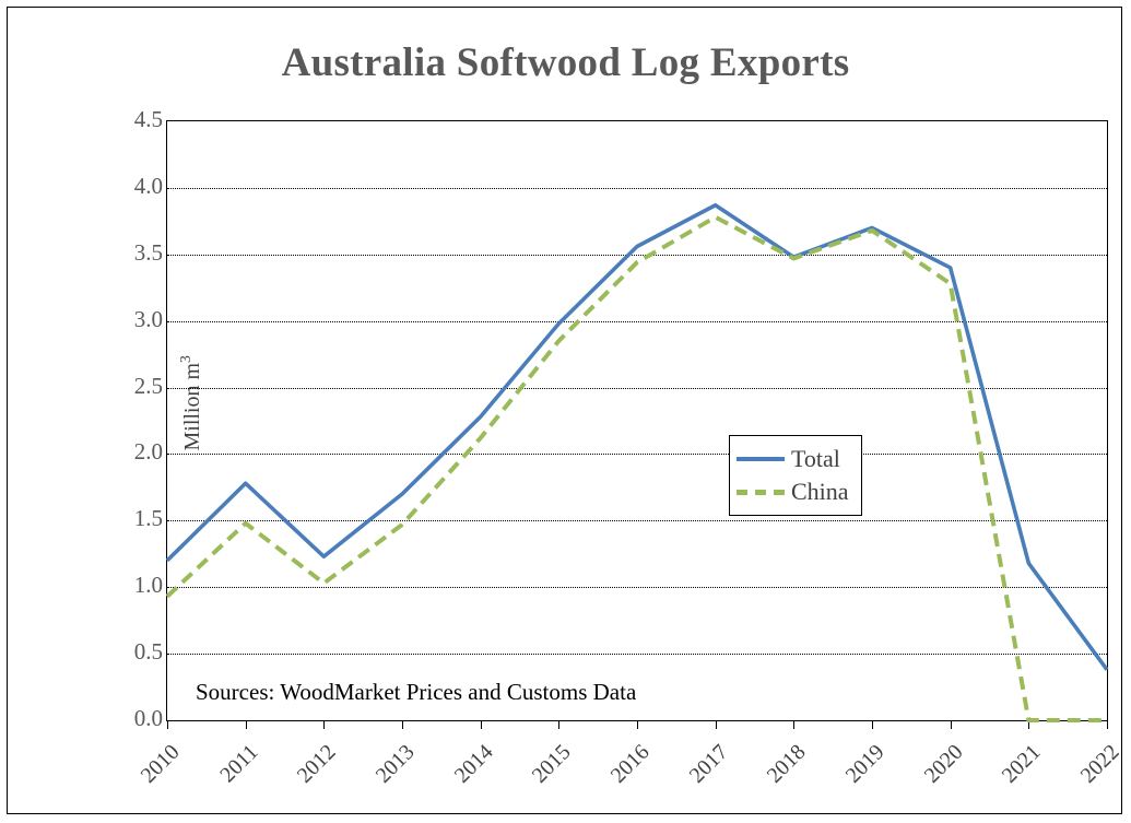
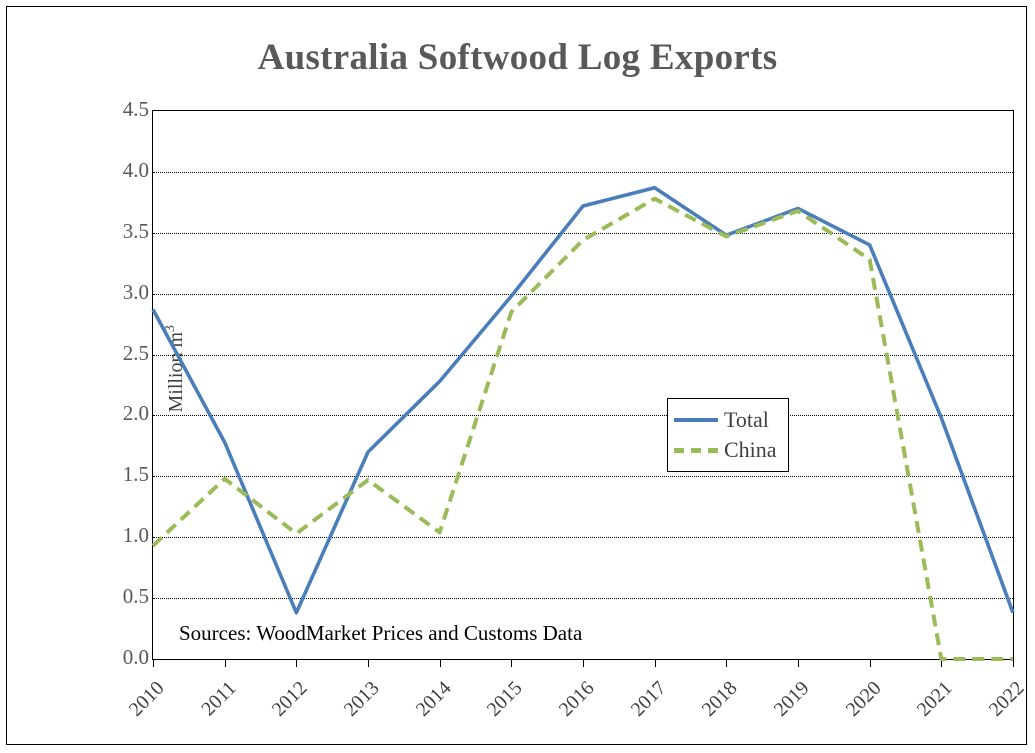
Total/2010: 1.20 -> 2.87
Total/2012: 1.23 -> 0.38
China/2014: 2.12 -> 1.04
Total/2016: 3.56 -> 3.72
Total/2021: 1.18 -> 1.98
